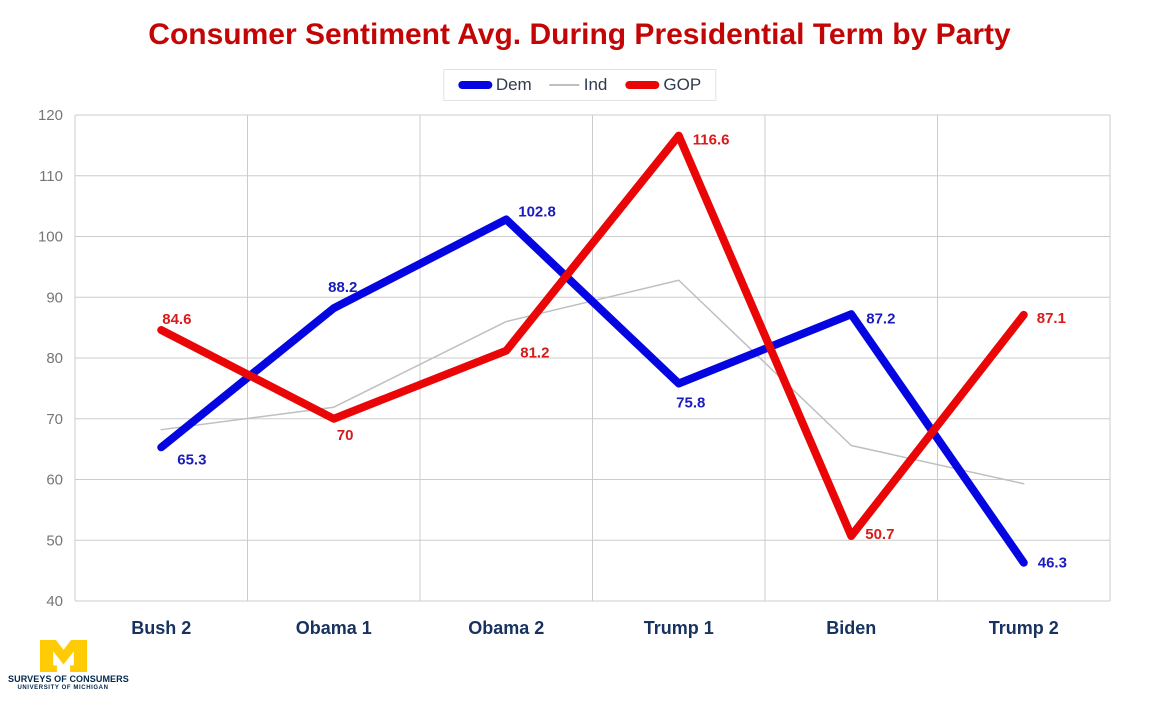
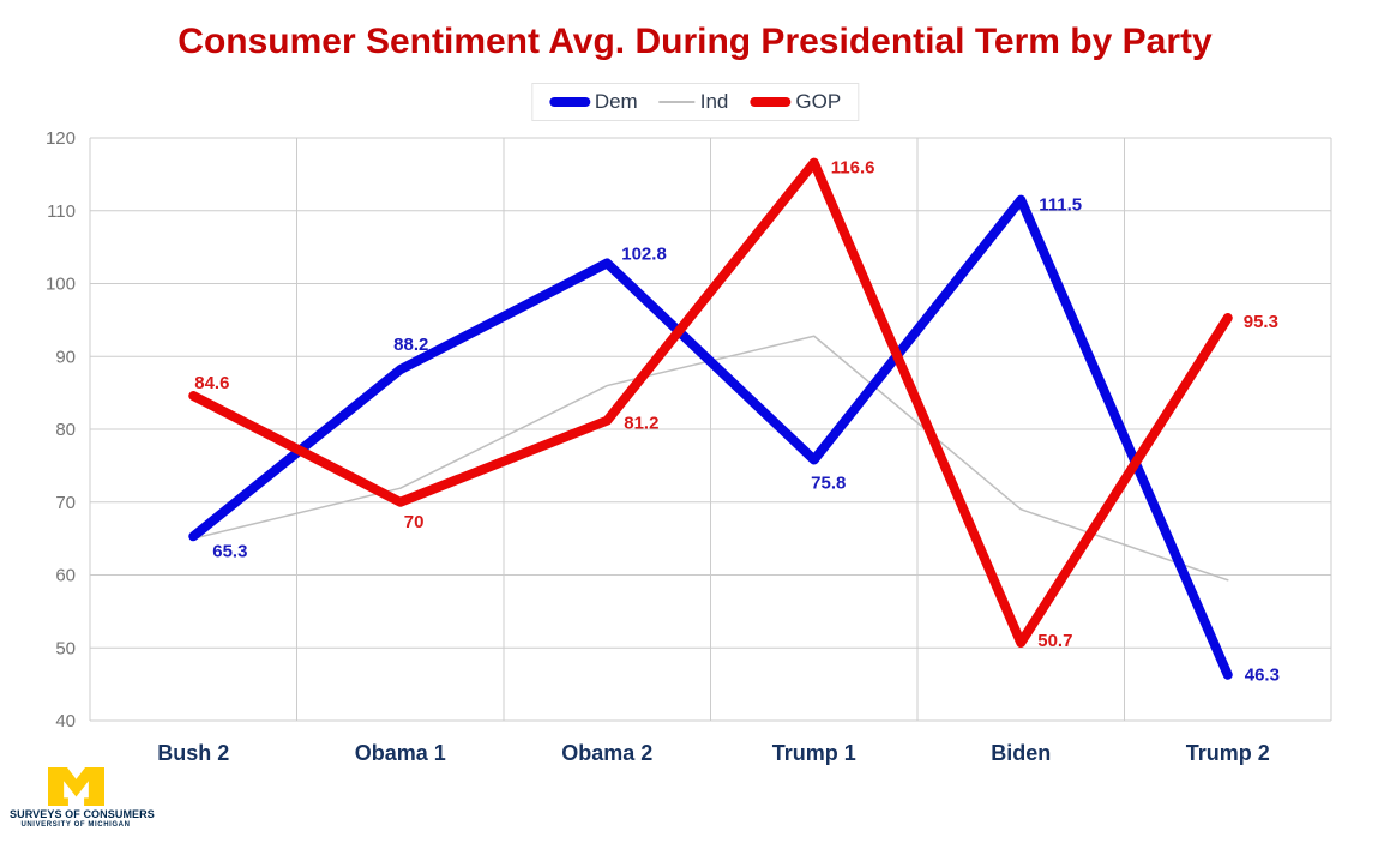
Ind/Bush 2: 68 -> 65
Dem/Biden: 87.2 -> 111.5
Ind/Biden: 66 -> 69
GOP/Trump 2: 87.1 -> 95.3
